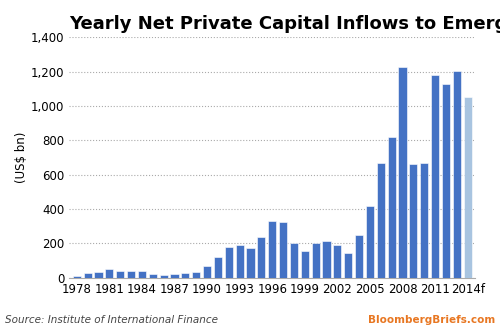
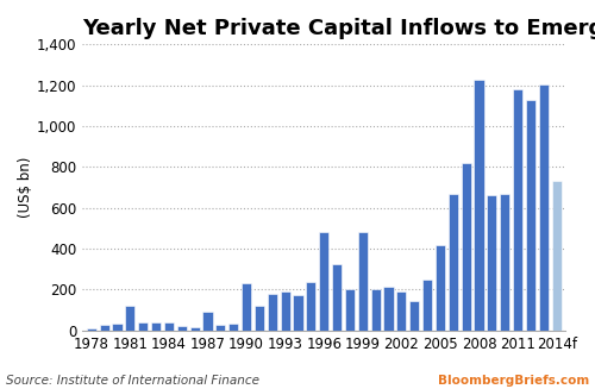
1981: 50 -> 120
1987: 20 -> 90
1990: 70 -> 230
1996: 330 -> 480
1999: 160 -> 480
2014f: 1,050 -> 730
